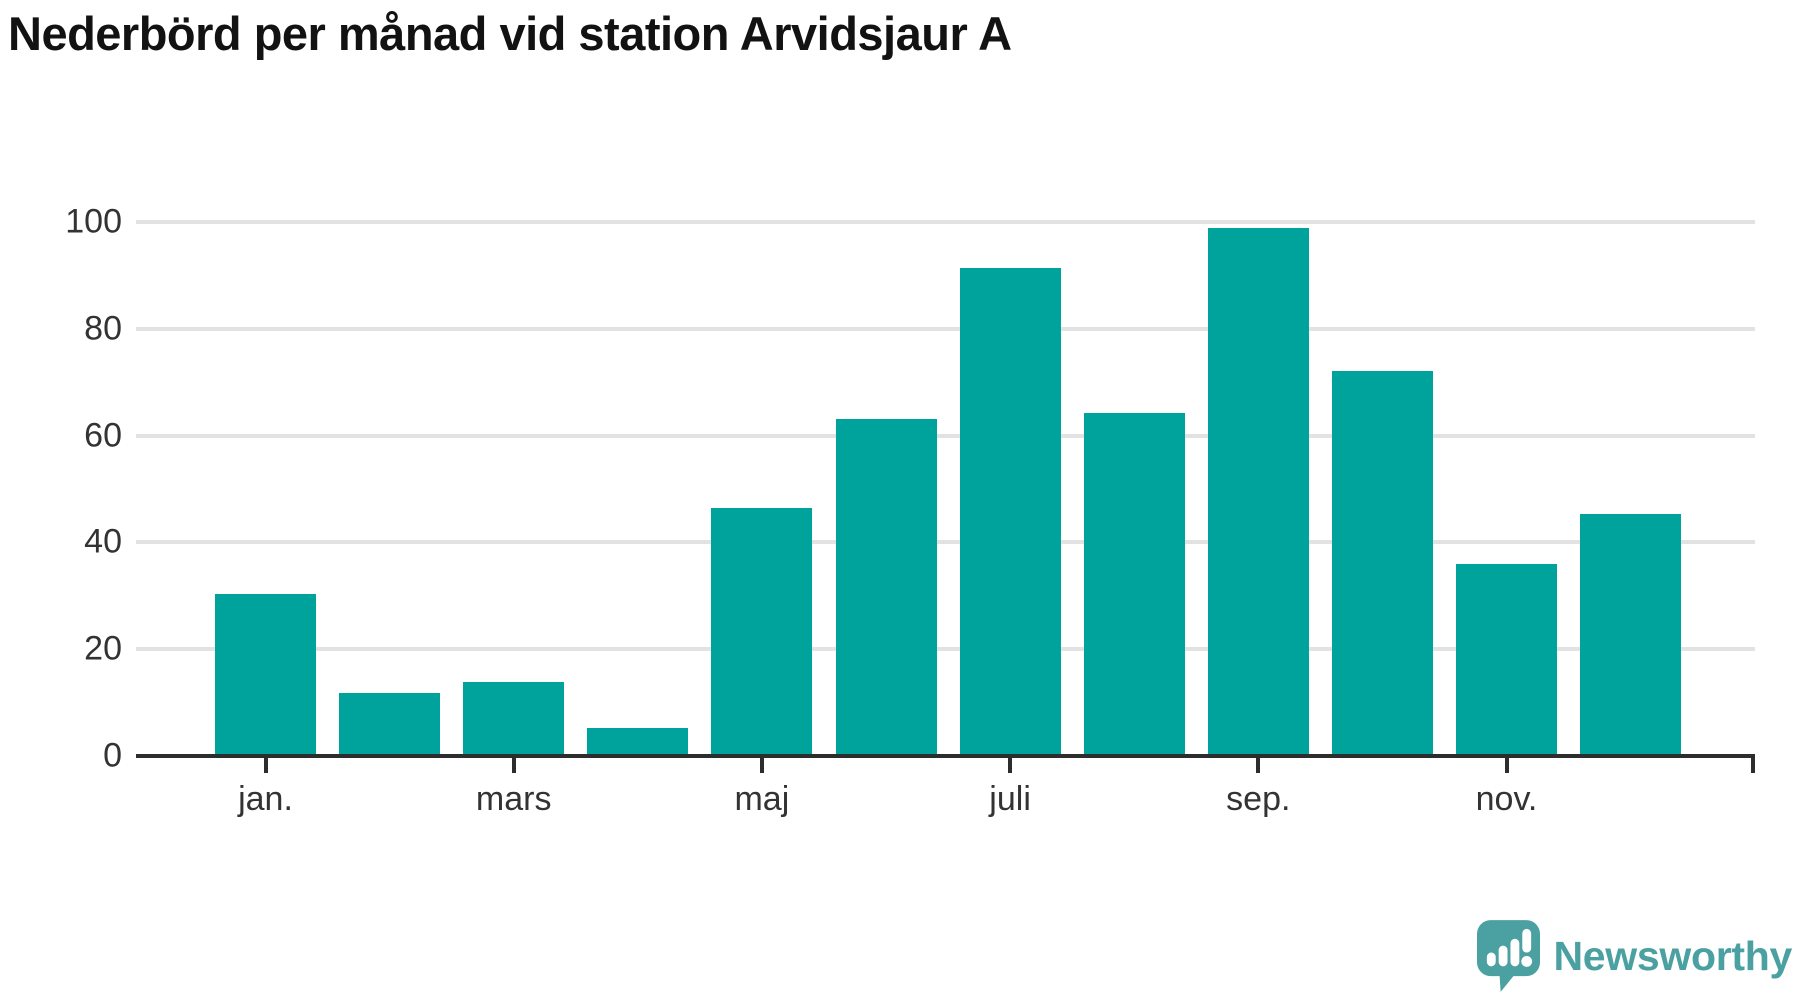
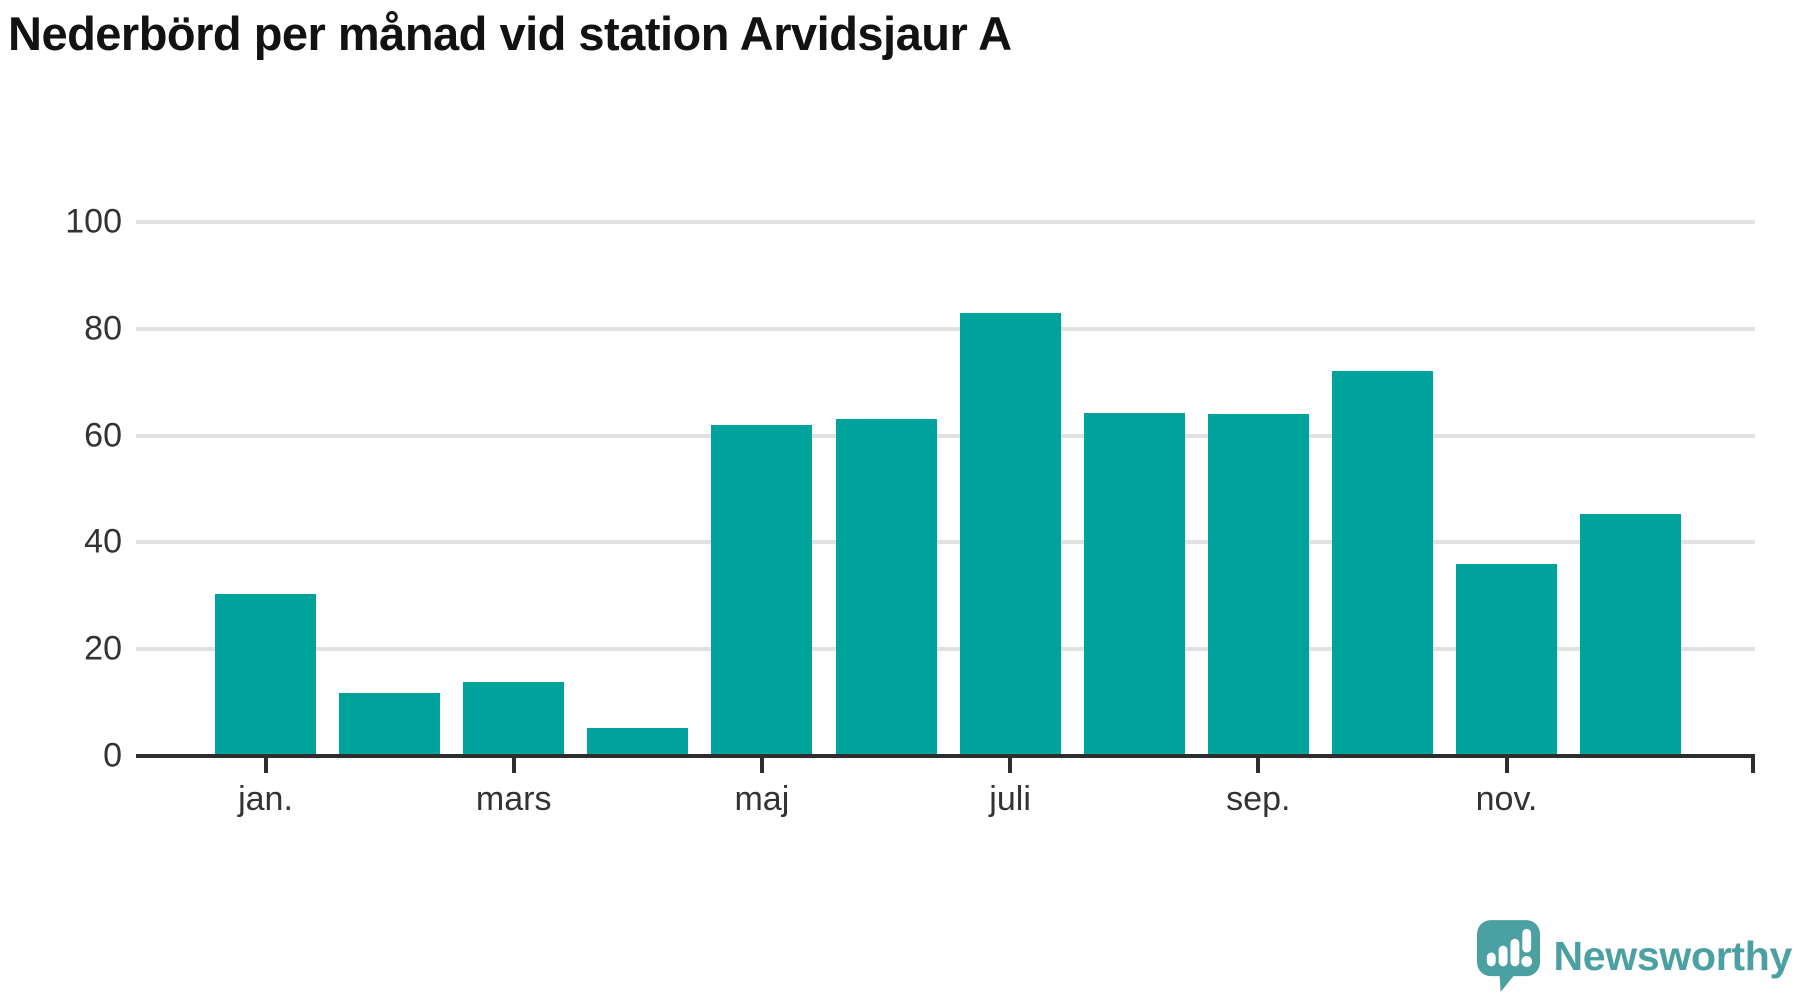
maj: 46 -> 62
juli: 91 -> 83
sep.: 99 -> 64
